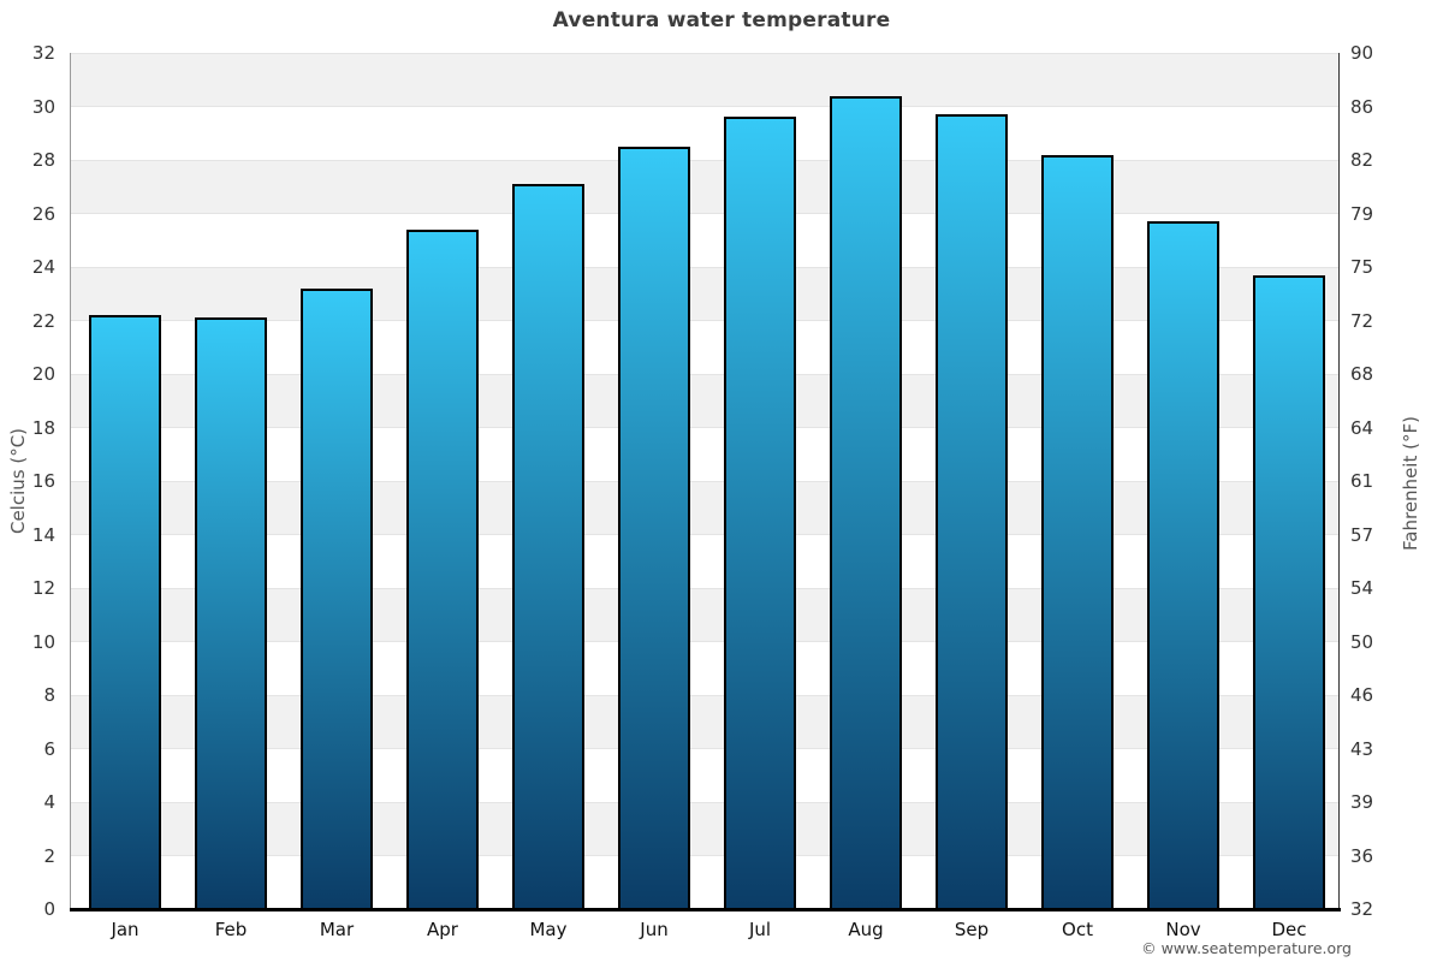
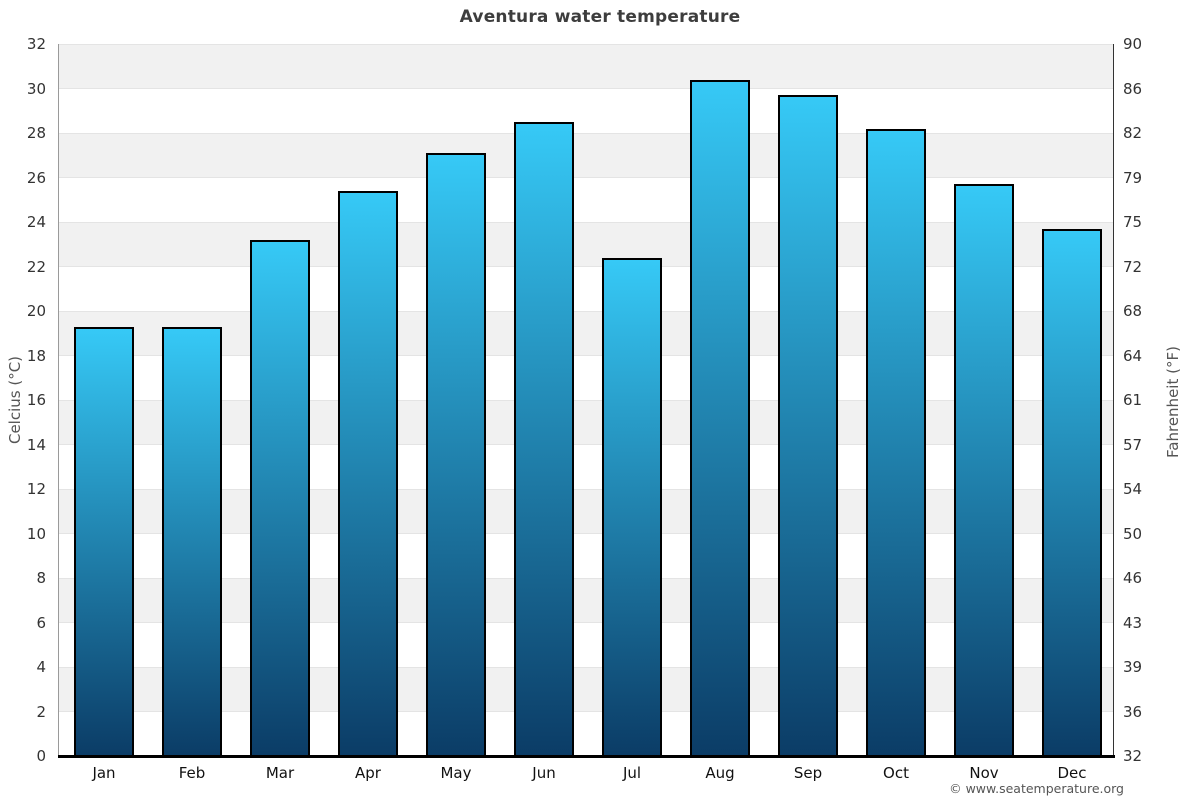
Jan: 22.2 -> 19.3
Feb: 22.1 -> 19.3
Jul: 29.6 -> 22.4
